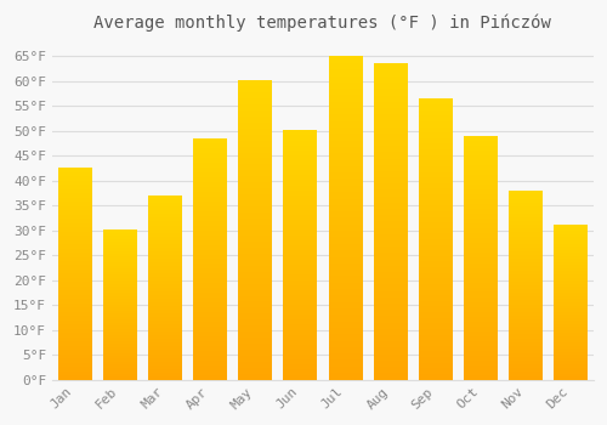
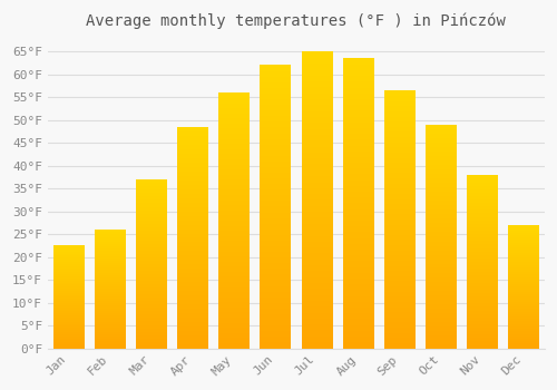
Jan: 42.5°F -> 22.5°F
Feb: 30.0°F -> 26.0°F
May: 60.0°F -> 56.0°F
Jun: 50.0°F -> 62.0°F
Dec: 31.0°F -> 27.0°F
